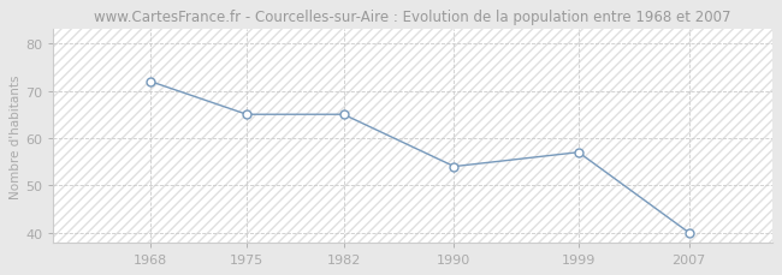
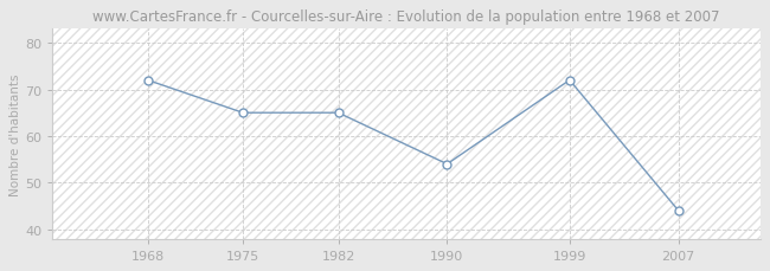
1999: 57 -> 72
2007: 40 -> 44
